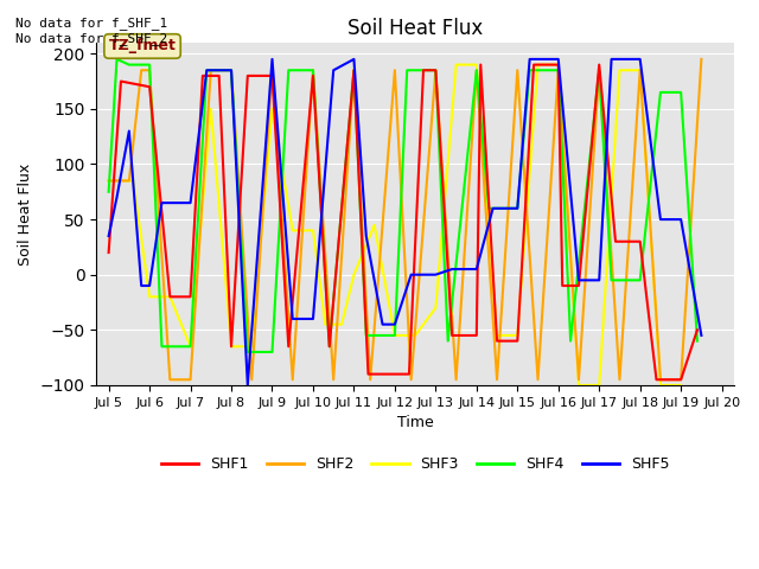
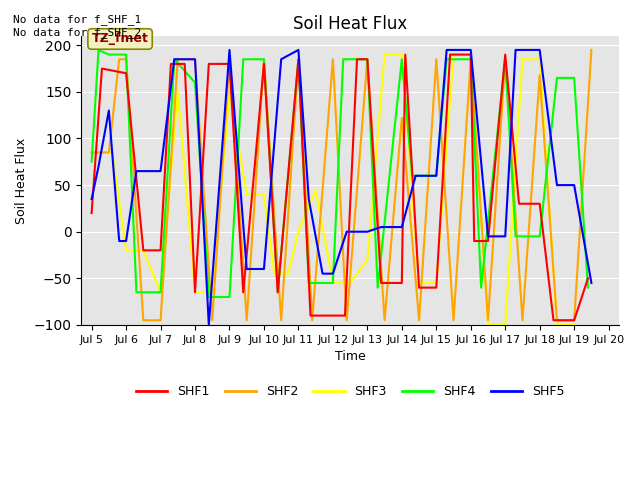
SHF4/Jul 8: 185 -> 160
SHF2/Jul 14: 185 -> 122
SHF2/Jul 18: 185 -> 168
